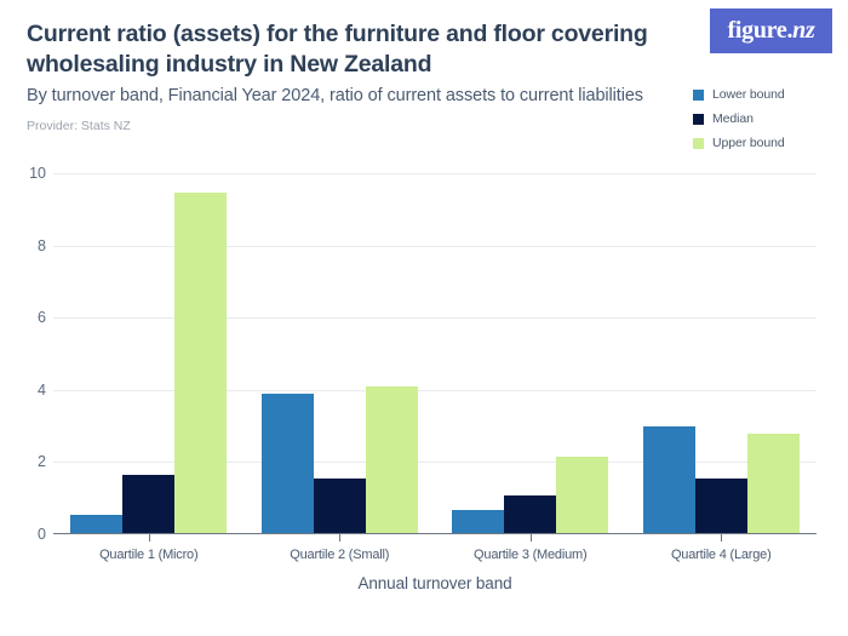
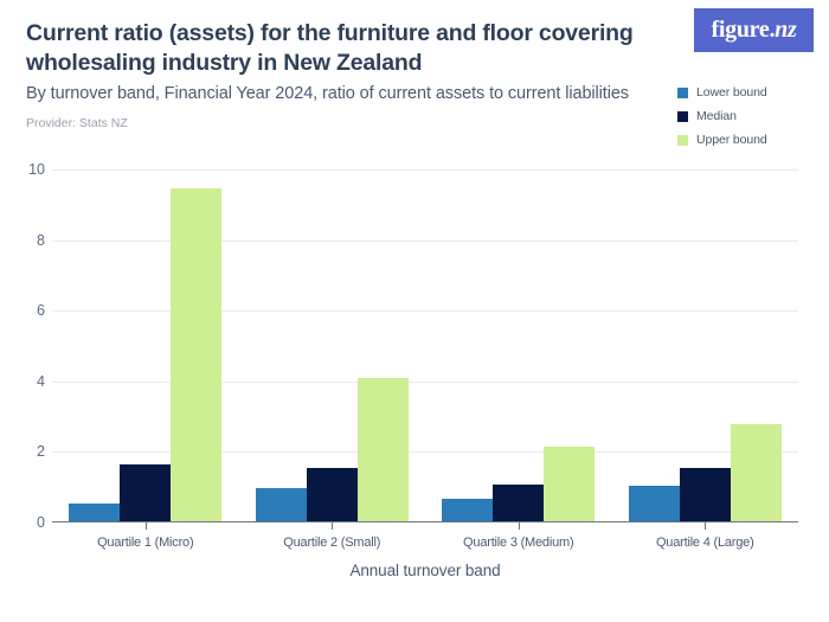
Lower bound/Quartile 2 (Small): 3.9 -> 1.0
Lower bound/Quartile 4 (Large): 3.0 -> 1.0
